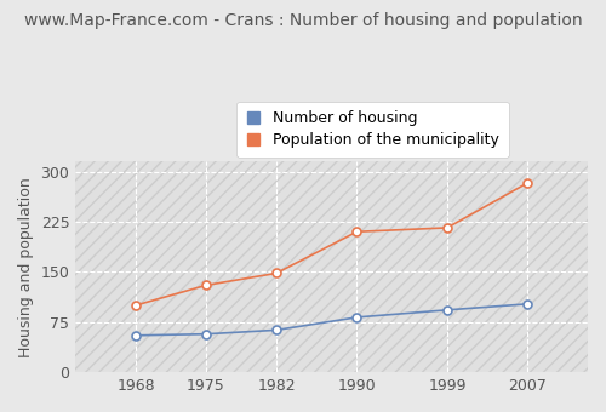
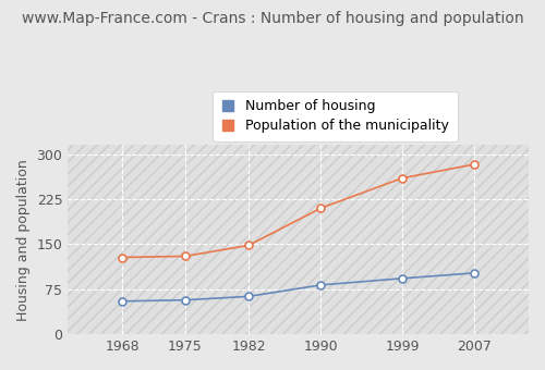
Population of the municipality/1968: 100 -> 128
Population of the municipality/1999: 216 -> 260
